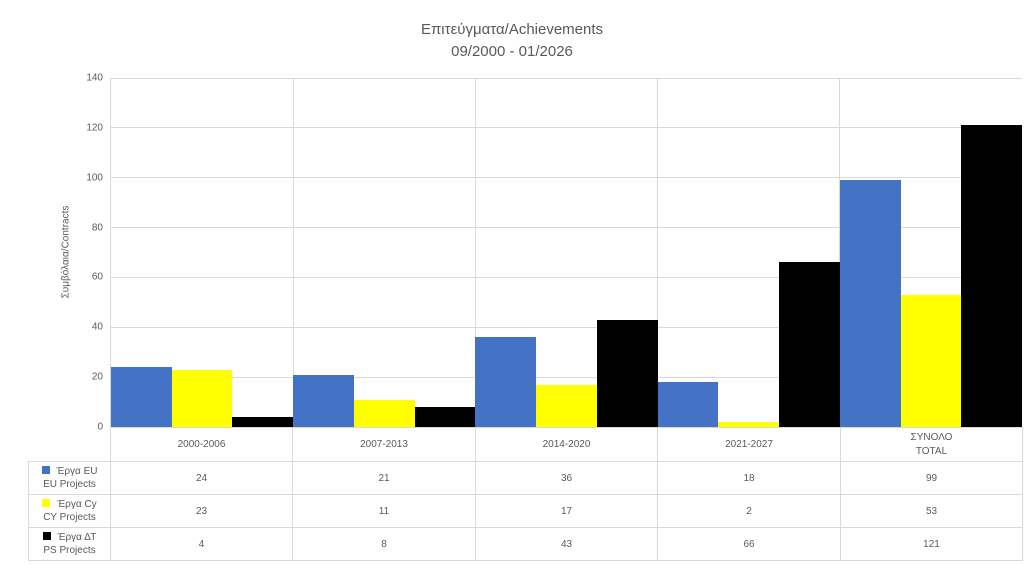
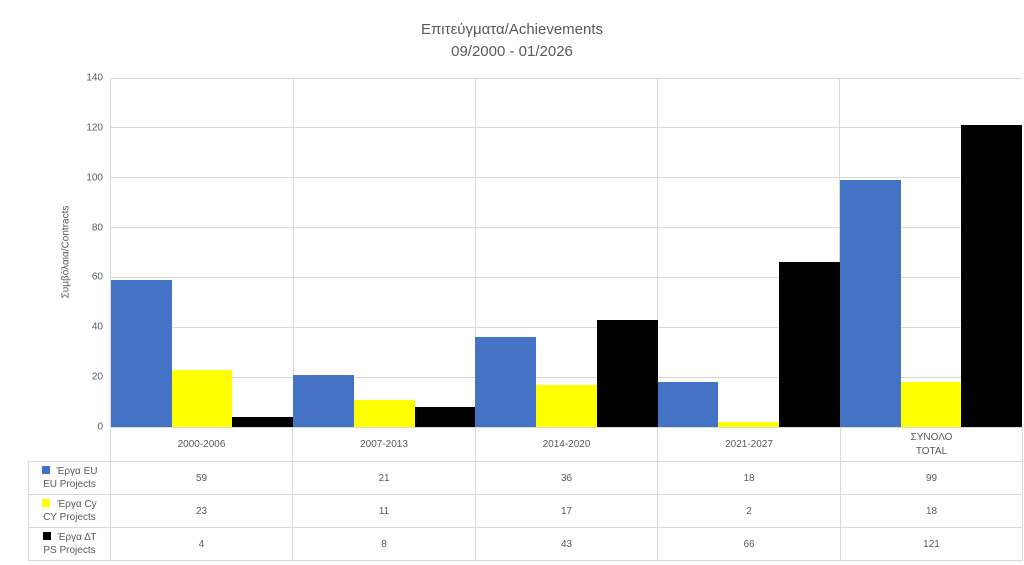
Έργα EU/2000-2006: 24 -> 59
Έργα Cy/ΣΥΝΟΛΟ TOTAL: 53 -> 18
